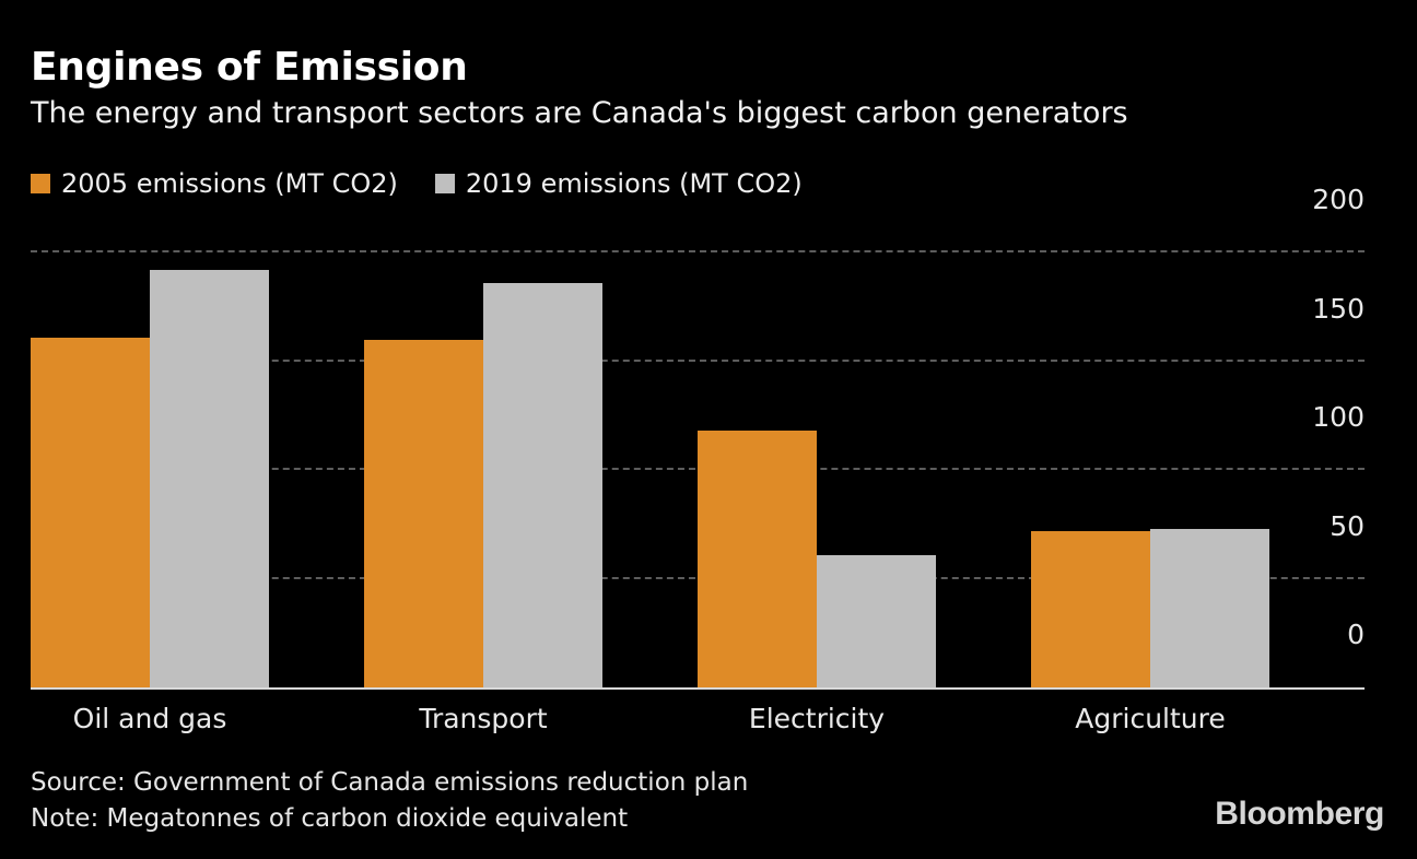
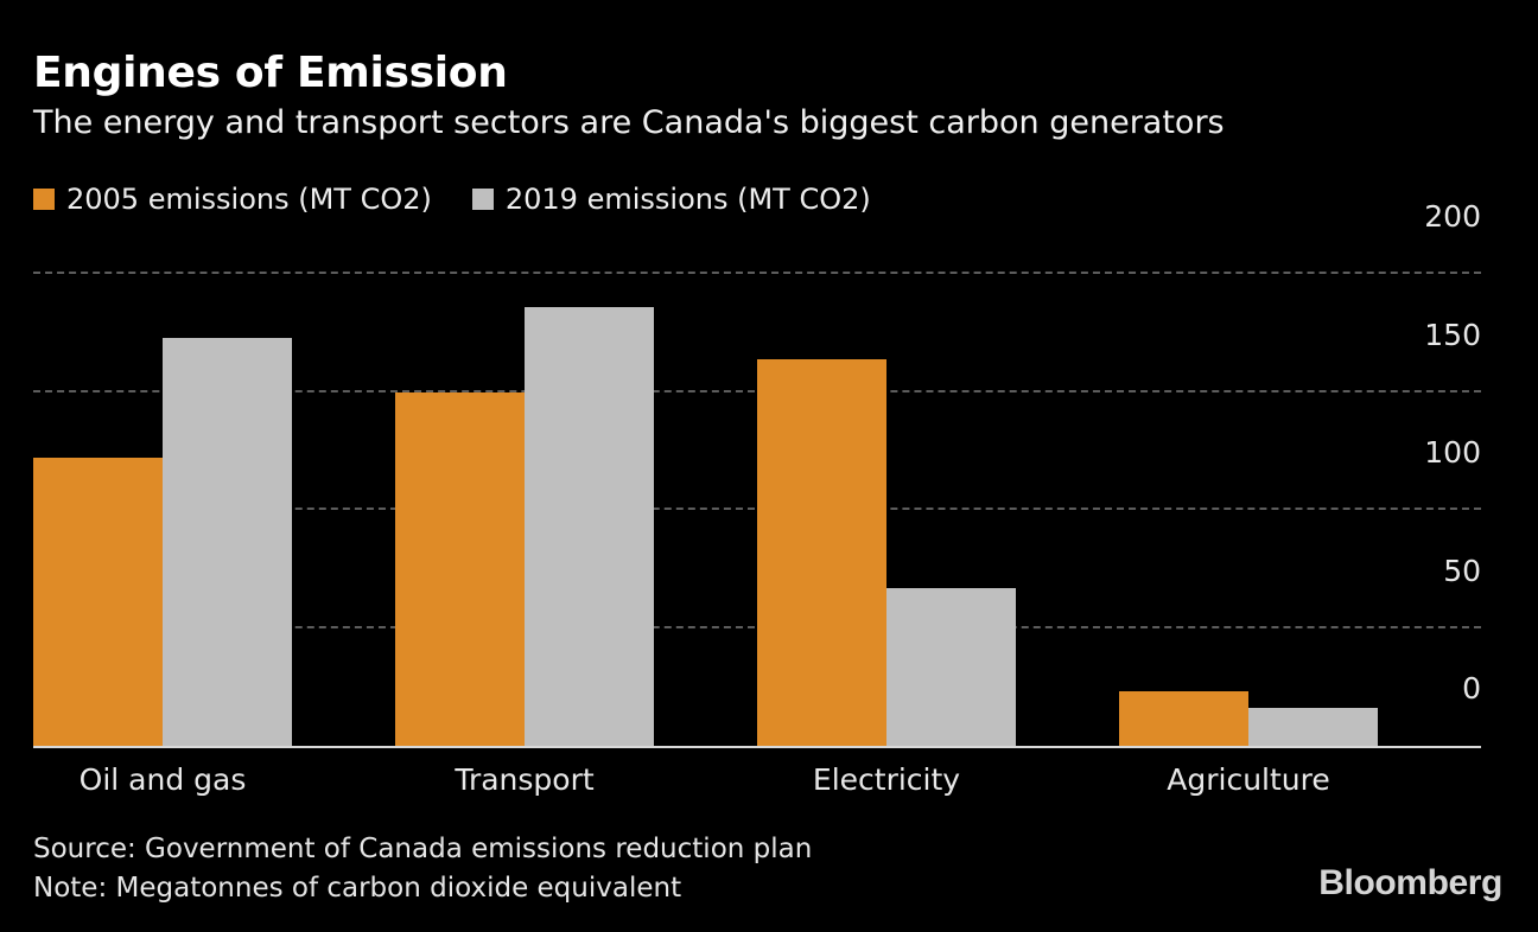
2005 emissions (MT CO2)/Oil and gas: 161 -> 122
2019 emissions (MT CO2)/Oil and gas: 192 -> 173
2005 emissions (MT CO2)/Transport: 160 -> 150
2005 emissions (MT CO2)/Electricity: 118 -> 164
2019 emissions (MT CO2)/Electricity: 61 -> 67
2005 emissions (MT CO2)/Agriculture: 72 -> 23
2019 emissions (MT CO2)/Agriculture: 73 -> 16
